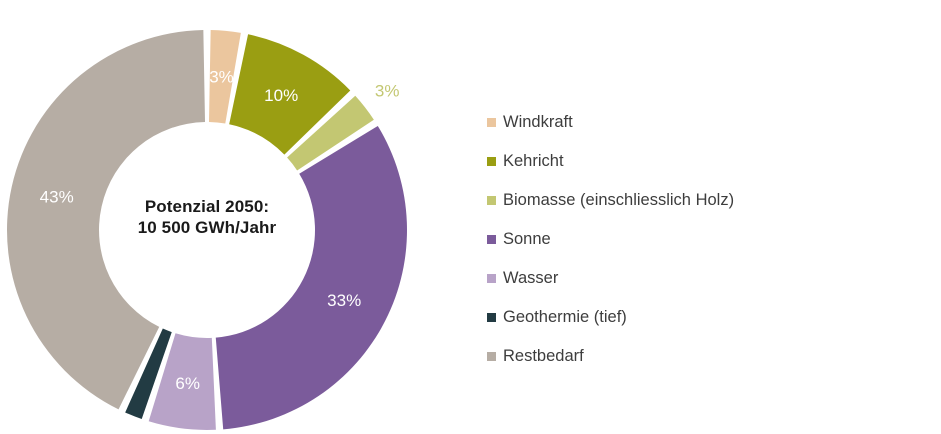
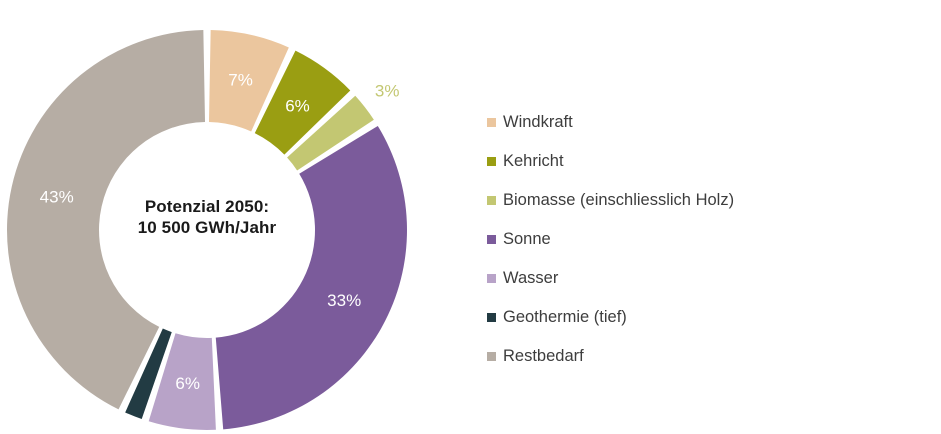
Windkraft: 3% -> 7%
Kehricht: 10% -> 6%
